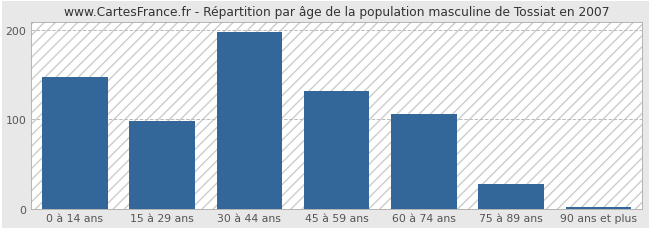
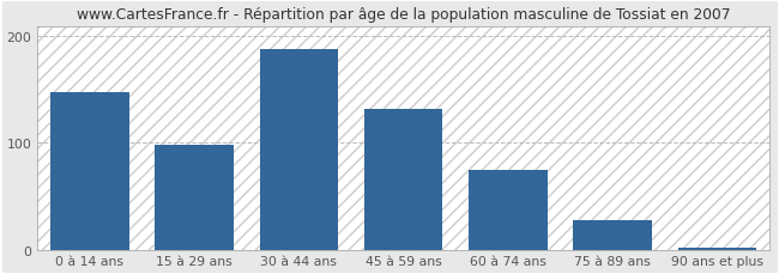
30 à 44 ans: 198 -> 188
60 à 74 ans: 106 -> 75
